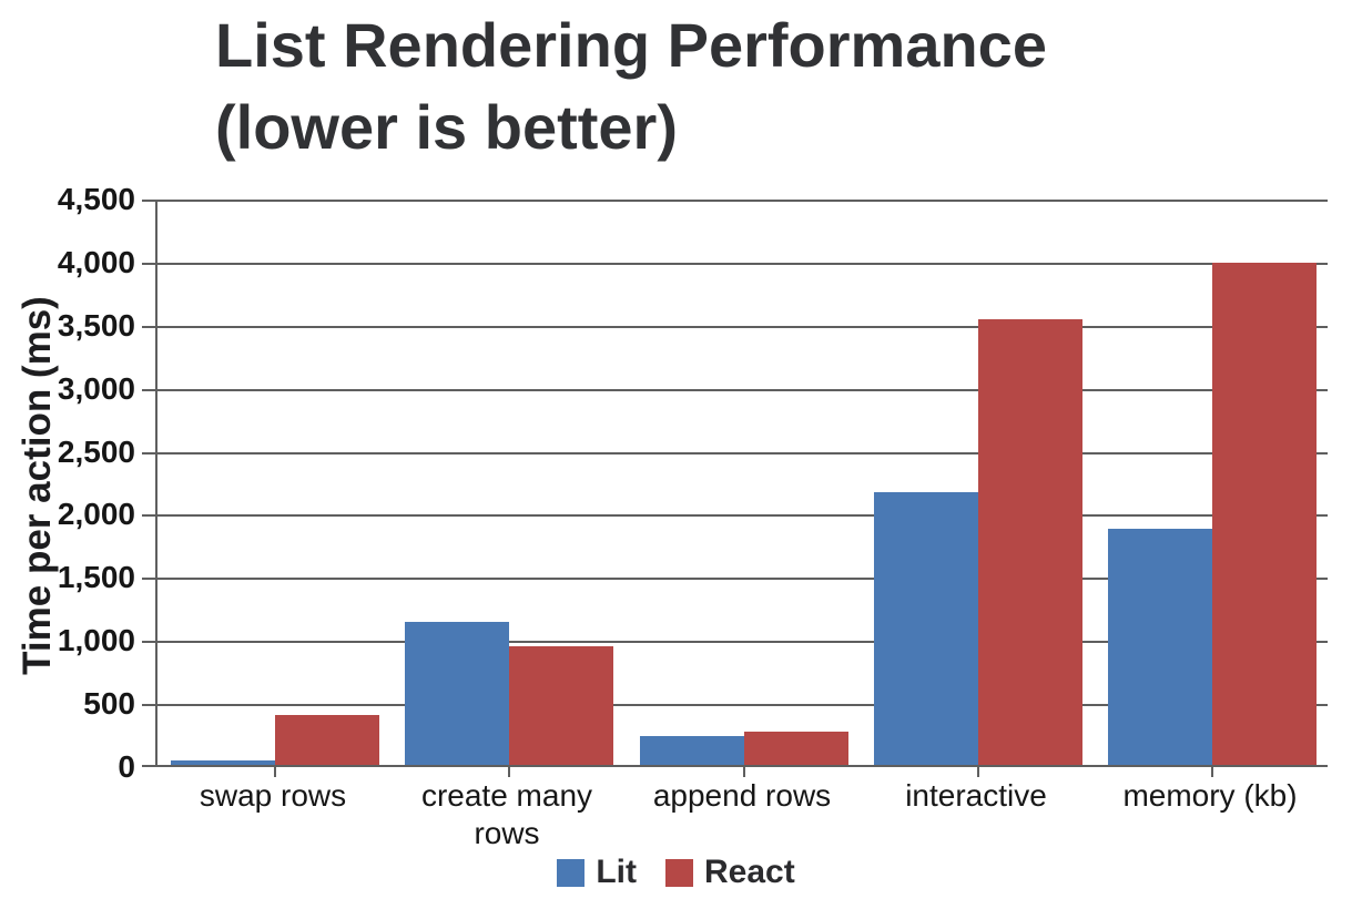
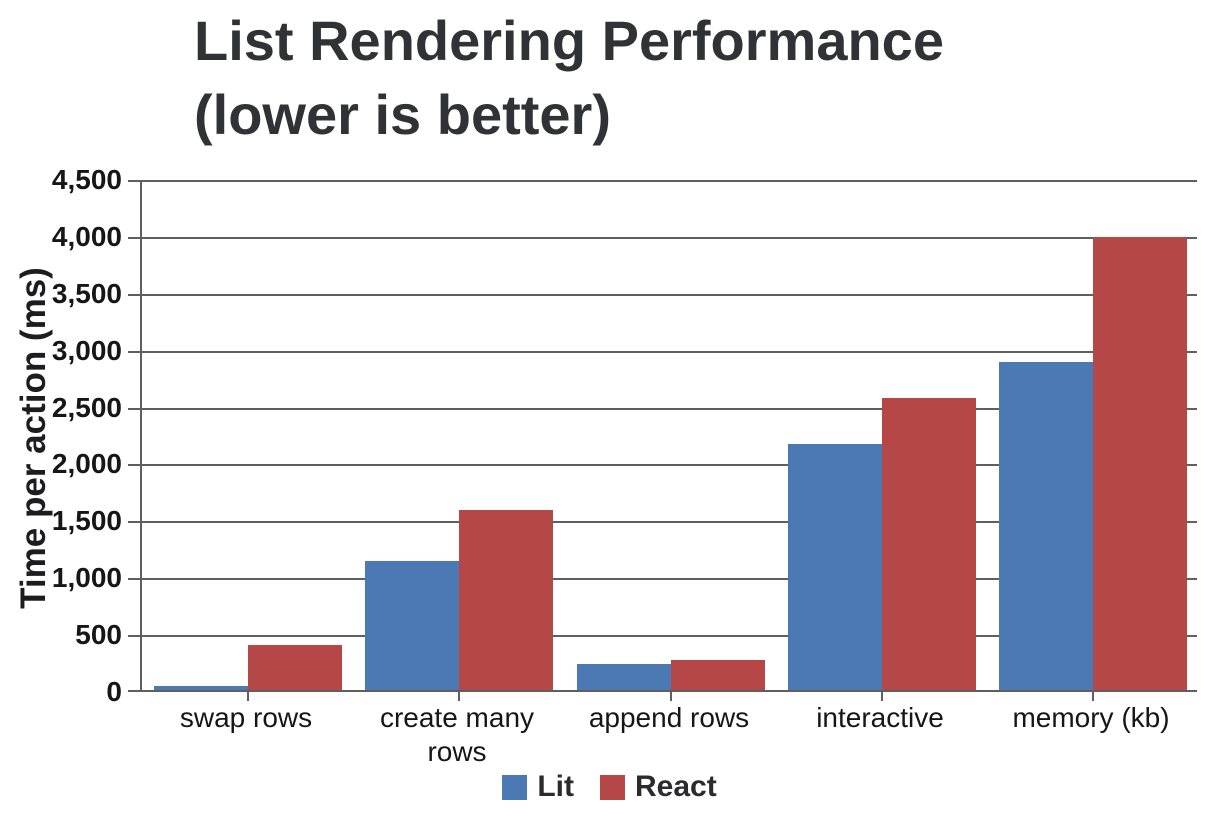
React/create many rows: 960 -> 1600
React/interactive: 3550 -> 2580
Lit/memory (kb): 1890 -> 2900
